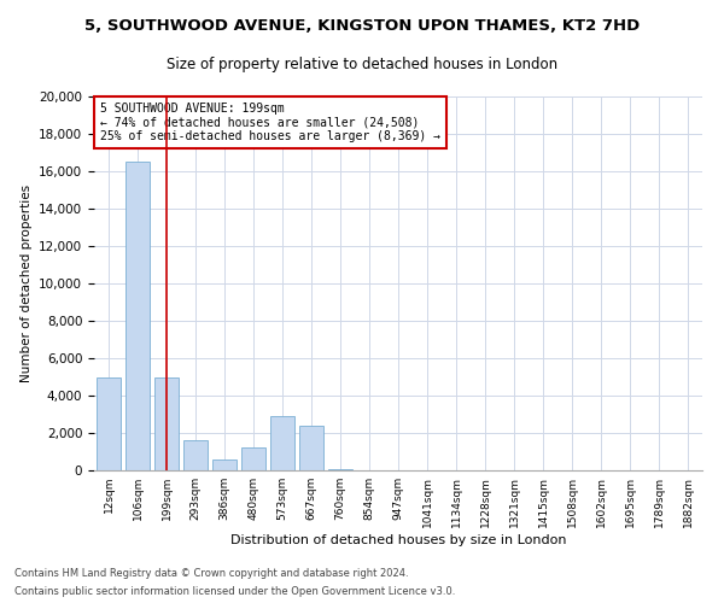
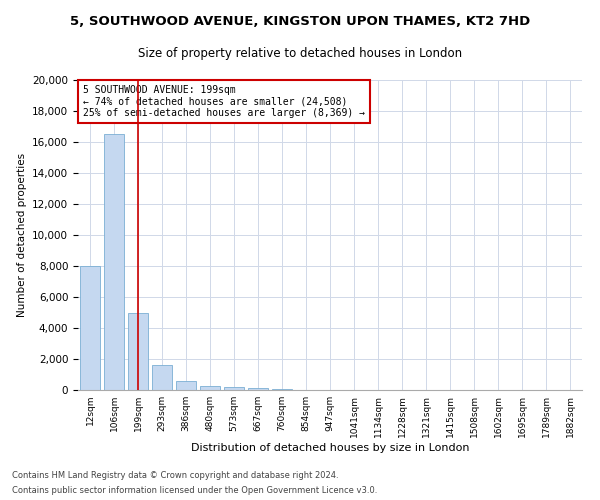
12sqm: 5,000 -> 8,000
480sqm: 1,200 -> 300
573sqm: 2,900 -> 200
667sqm: 2,400 -> 100
